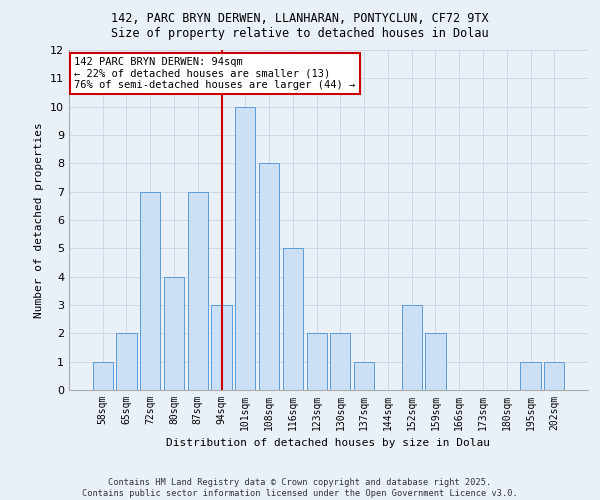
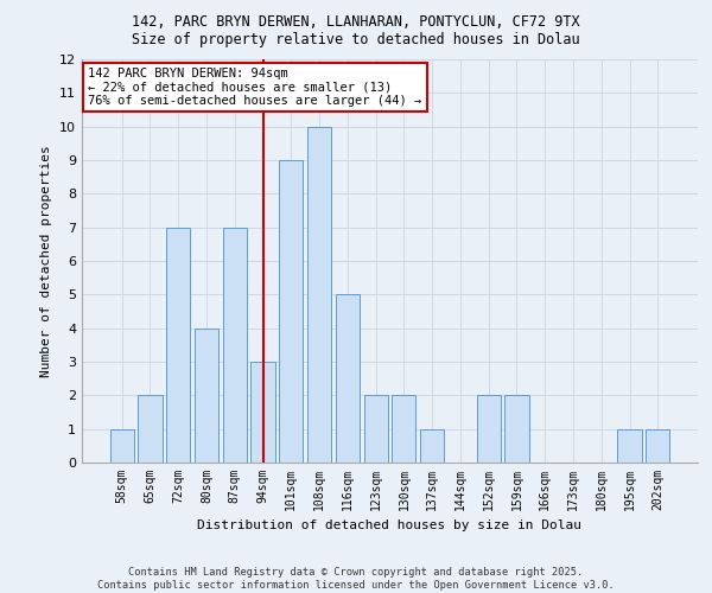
101sqm: 10 -> 9
108sqm: 8 -> 10
152sqm: 3 -> 2
